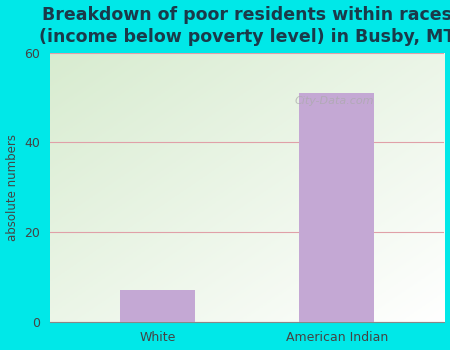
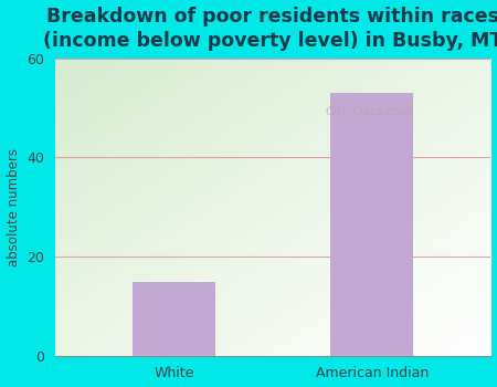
White: 7 -> 15
American Indian: 51 -> 53
